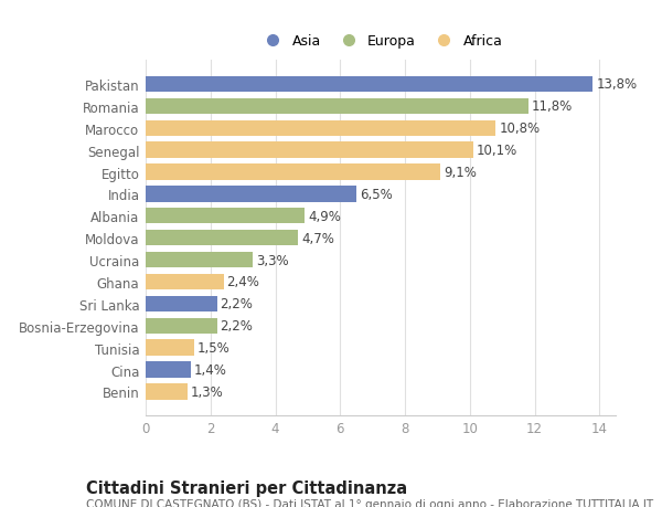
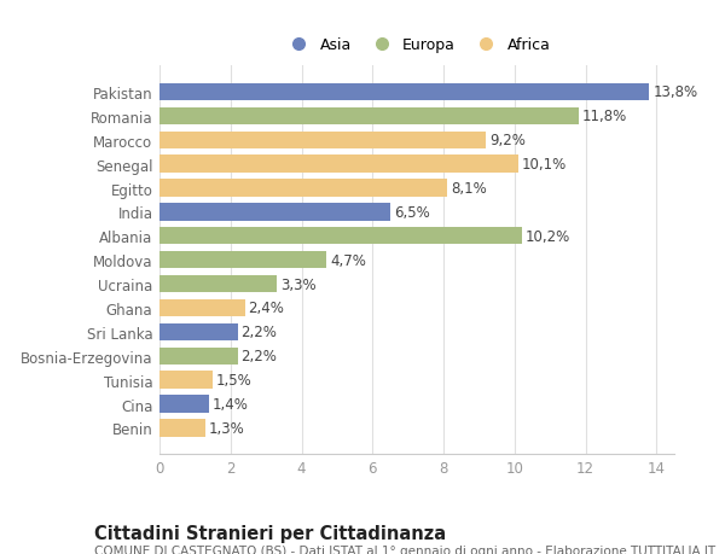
Marocco: 10,8% -> 9,2%
Egitto: 9,1% -> 8,1%
Albania: 4,9% -> 10,2%
